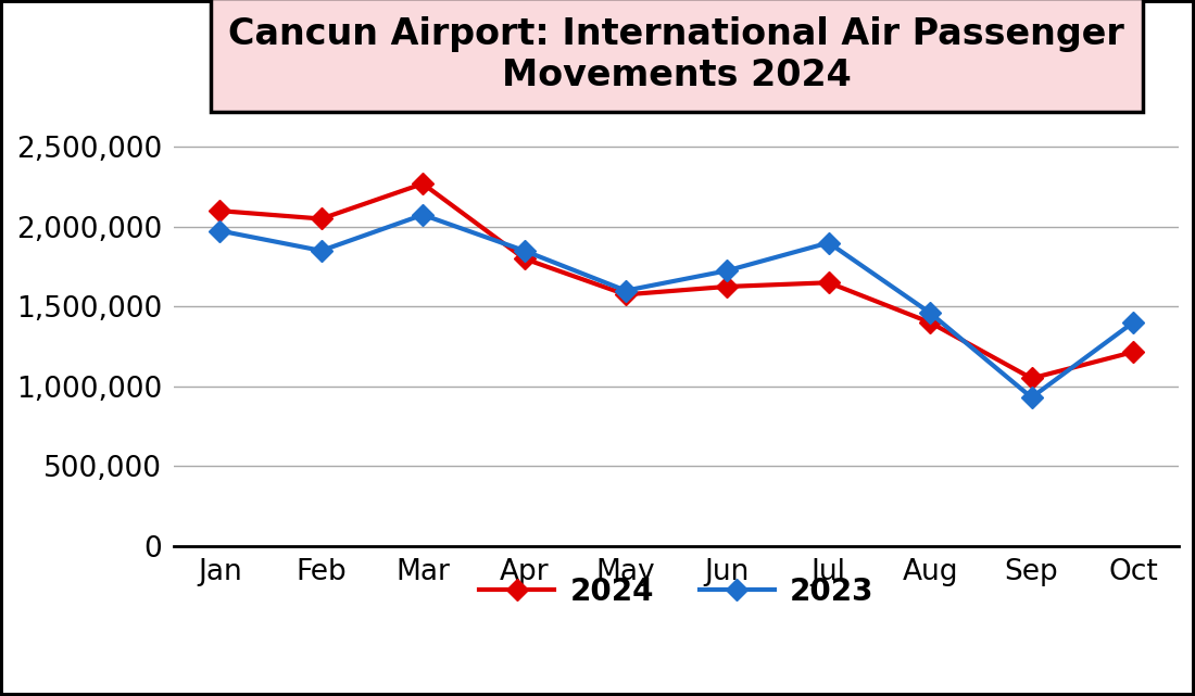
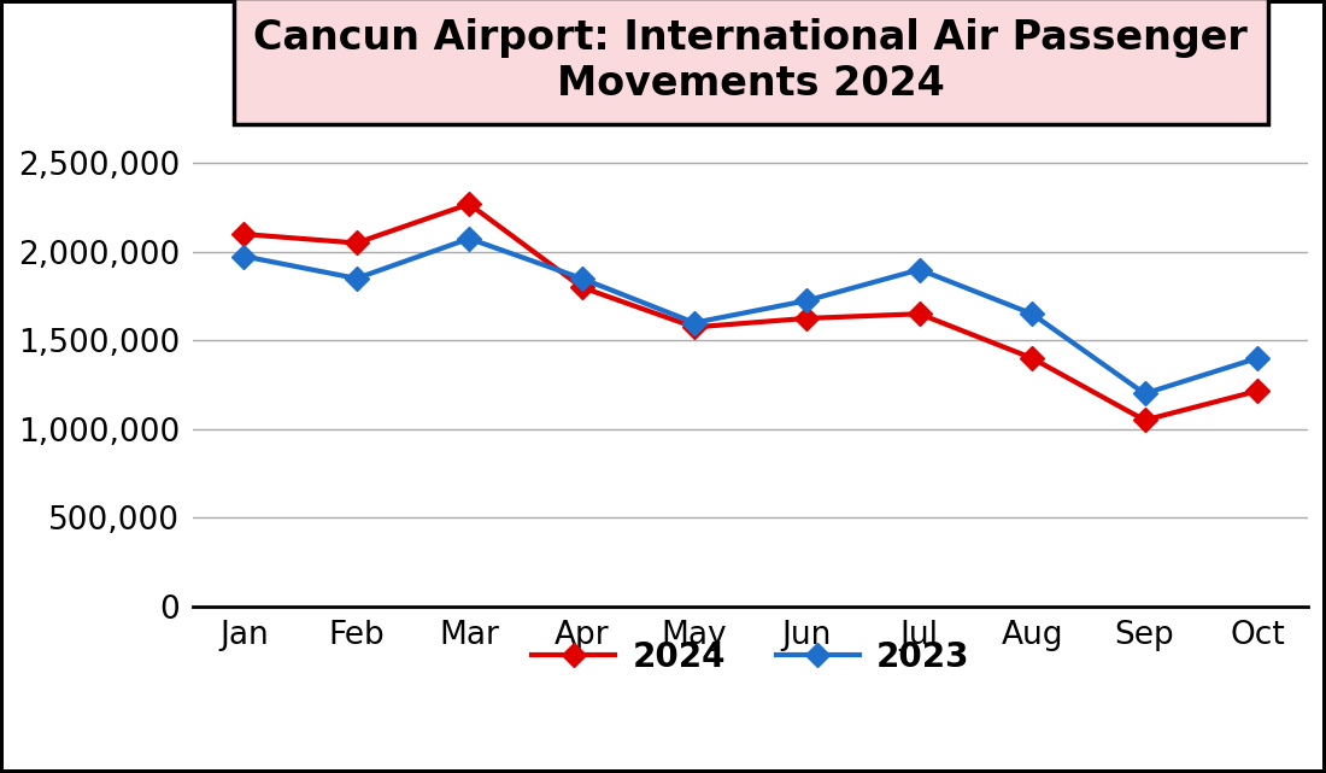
2023/Aug: 1,460,000 -> 1,650,000
2023/Sep: 930,000 -> 1,200,000
